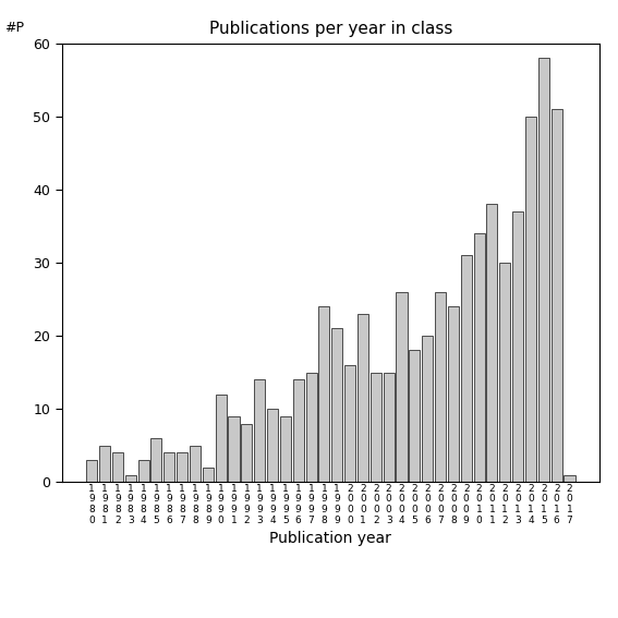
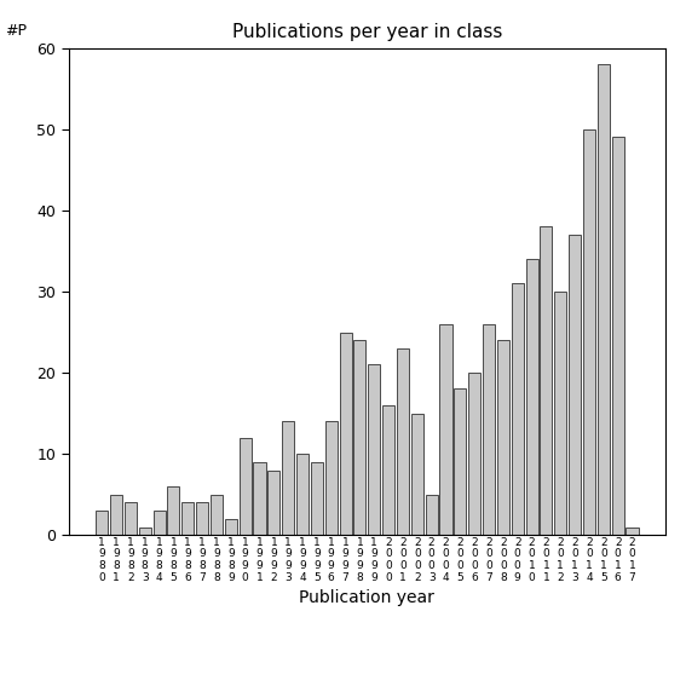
1 9 9 7: 15 -> 25
2 0 0 3: 15 -> 5
2 0 1 6: 51 -> 49
